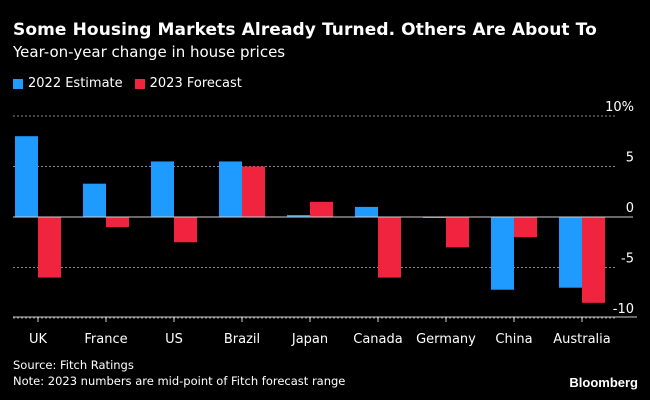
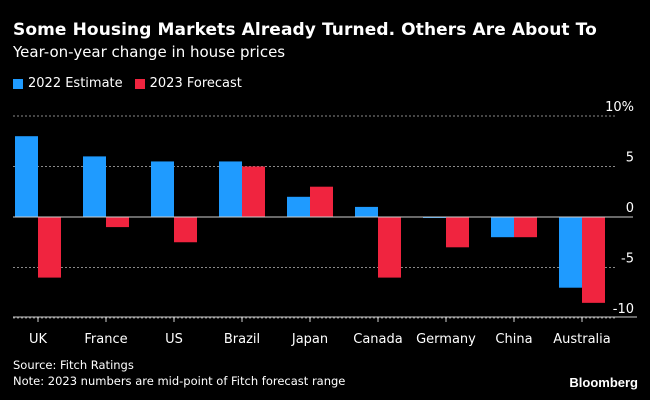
2022 Estimate/France: 3.3% -> 6.0%
2022 Estimate/Japan: 0.2% -> 2.0%
2023 Forecast/Japan: 1.5% -> 3.0%
2022 Estimate/China: -7.2% -> -2.0%
